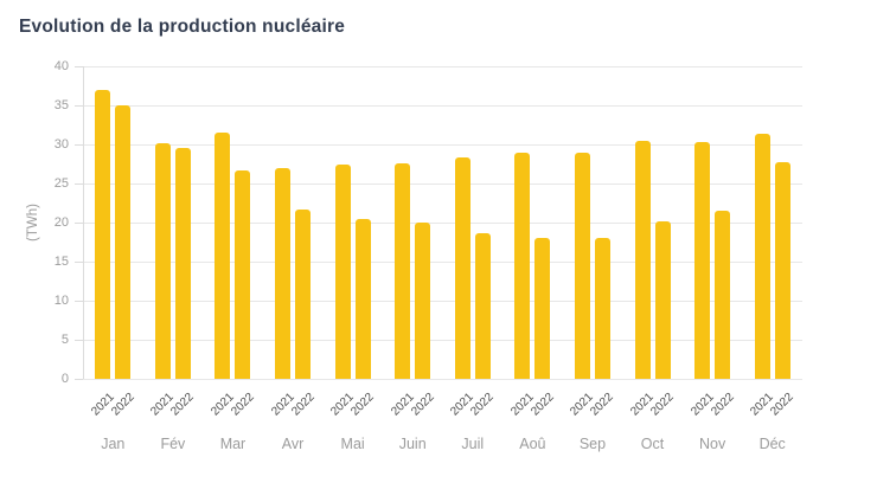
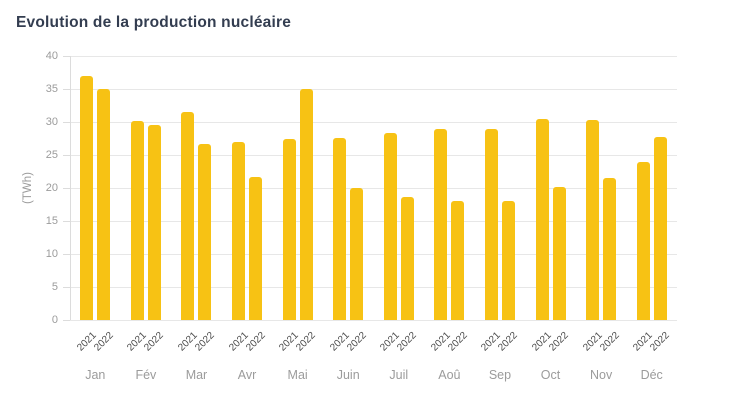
2022/Mai: 20 -> 35
2021/Déc: 31 -> 24
